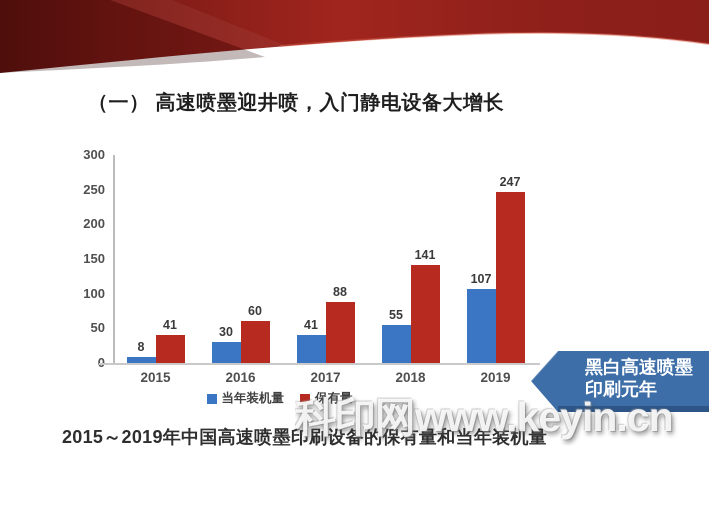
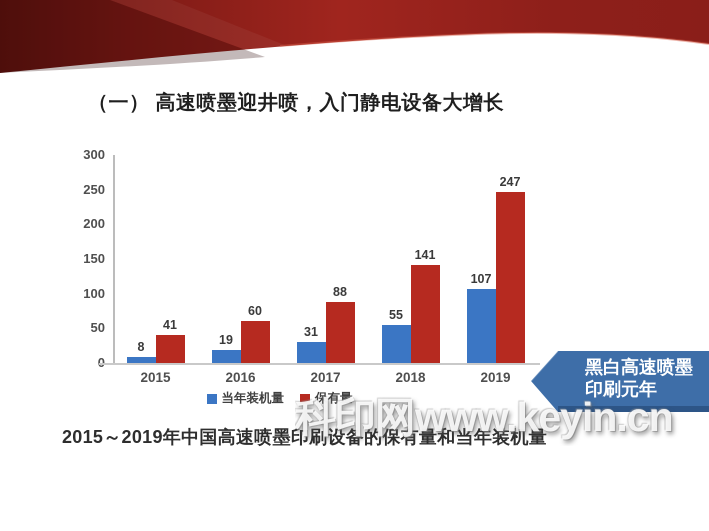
当年装机量/2016: 30 -> 19
当年装机量/2017: 41 -> 31
